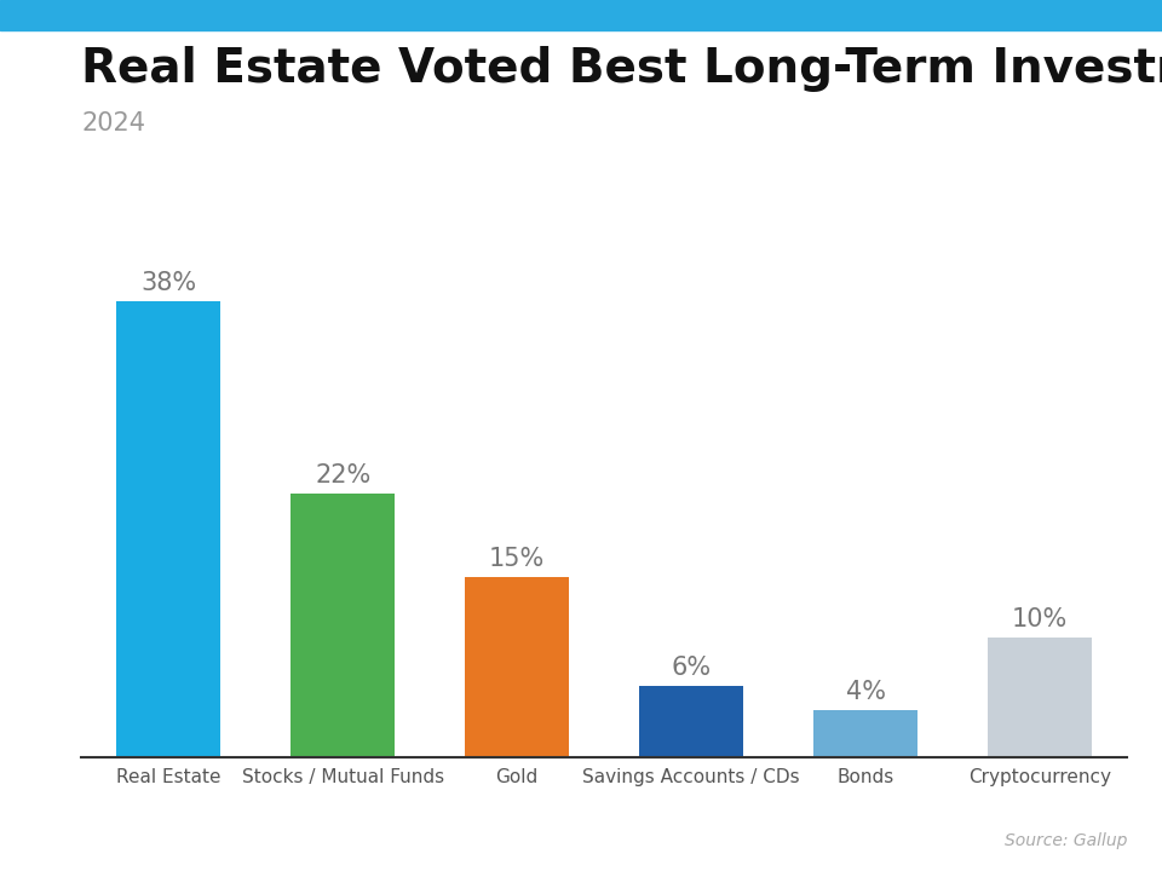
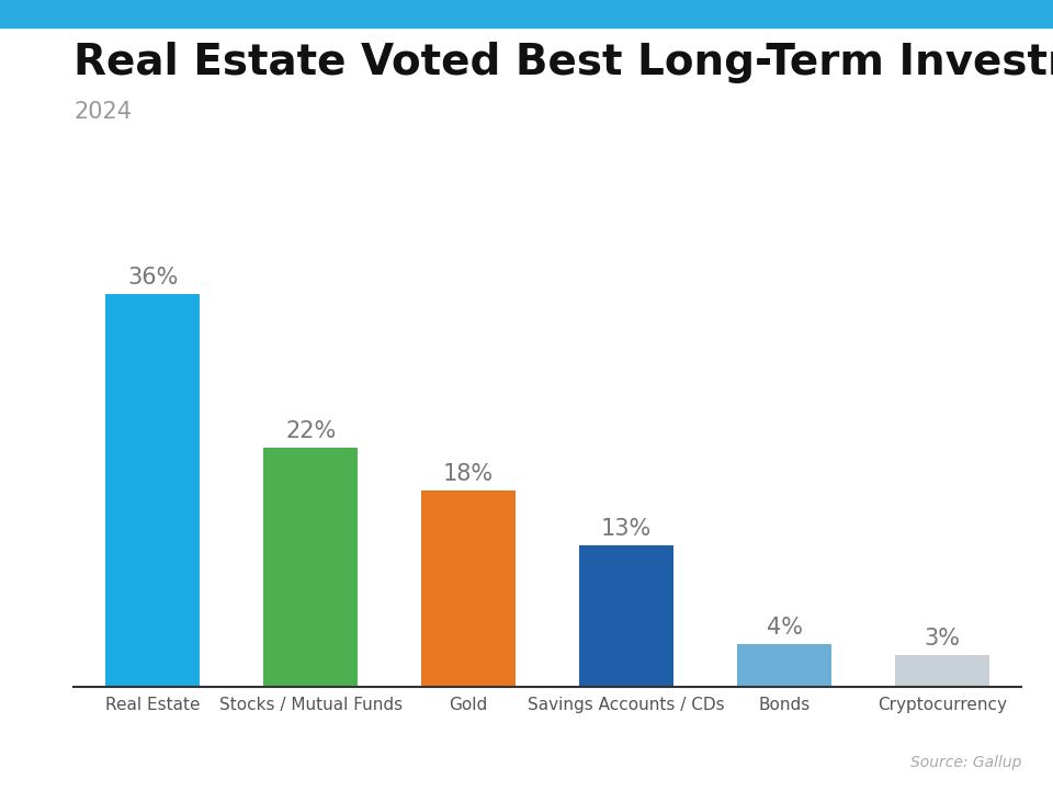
Real Estate: 38% -> 36%
Gold: 15% -> 18%
Savings Accounts / CDs: 6% -> 13%
Cryptocurrency: 10% -> 3%
